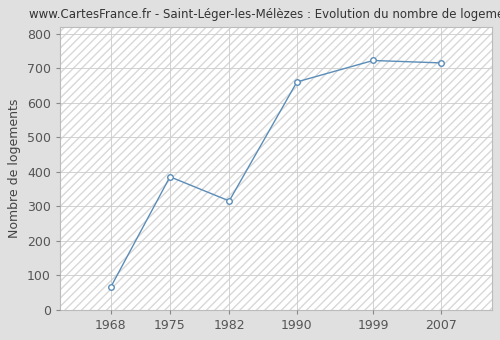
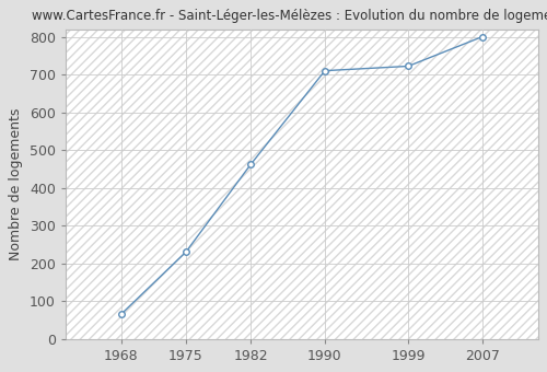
1975: 385 -> 230
1982: 315 -> 462
1990: 660 -> 710
2007: 715 -> 800
